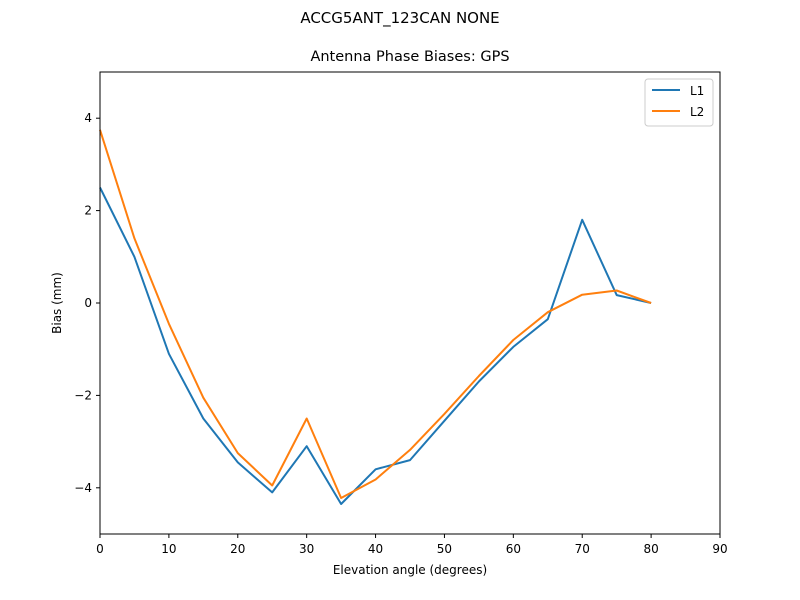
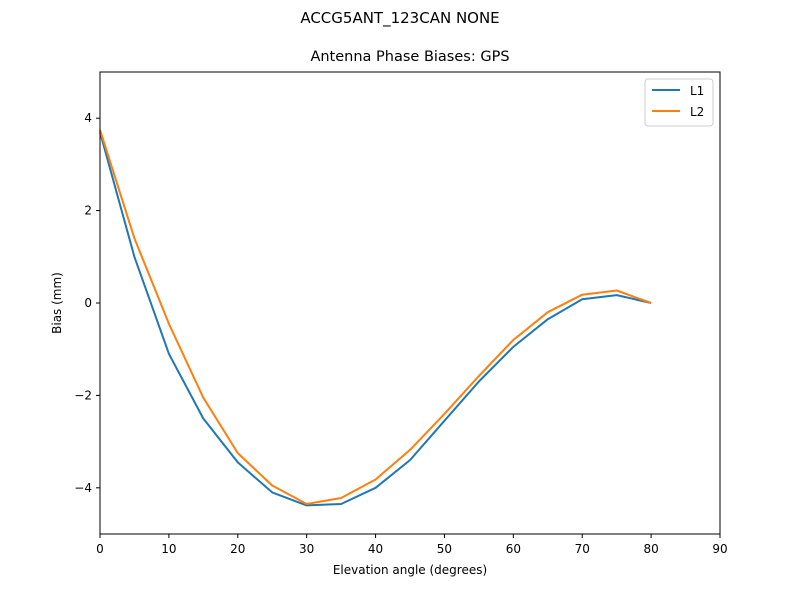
L1/0: 2.5 -> 3.7
L1/30: -3.1 -> -4.4
L2/30: -2.5 -> -4.3
L1/40: -3.6 -> -4.0
L1/70: 1.8 -> 0.1
